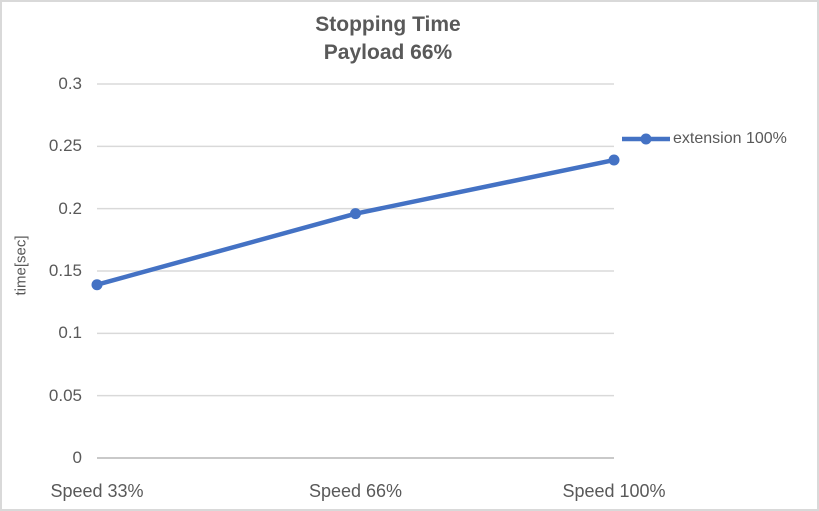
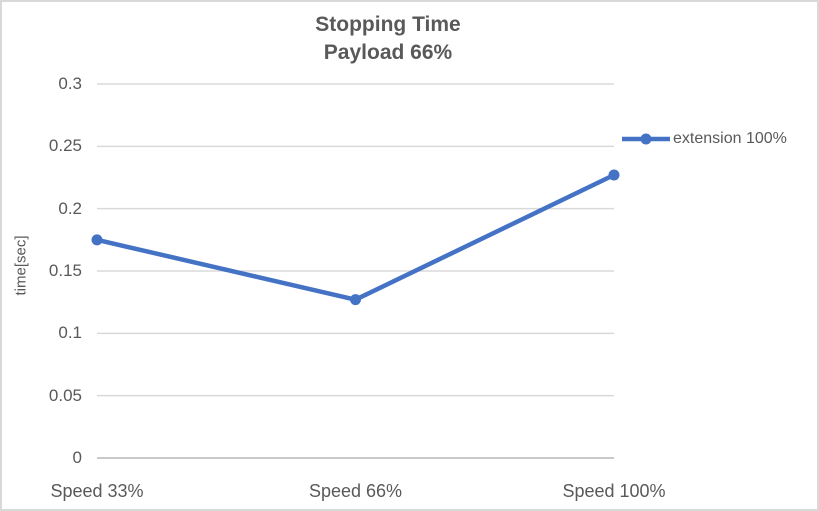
Speed 33%: 0.139 -> 0.175
Speed 66%: 0.196 -> 0.127
Speed 100%: 0.239 -> 0.227
